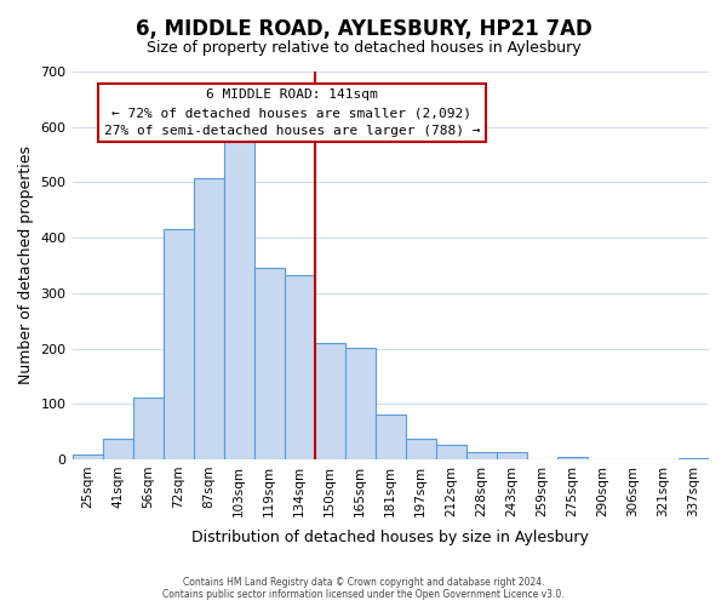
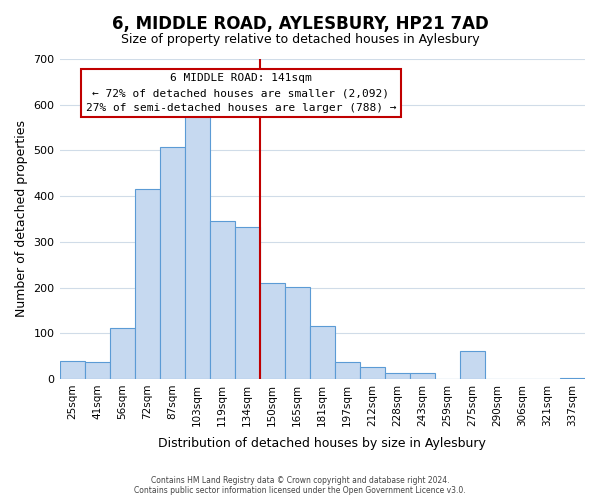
25sqm: 8 -> 40
181sqm: 80 -> 115
275sqm: 4 -> 60
